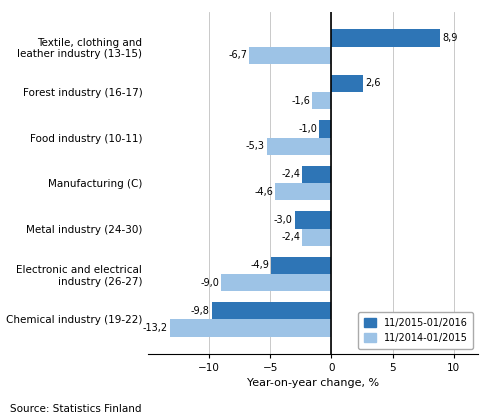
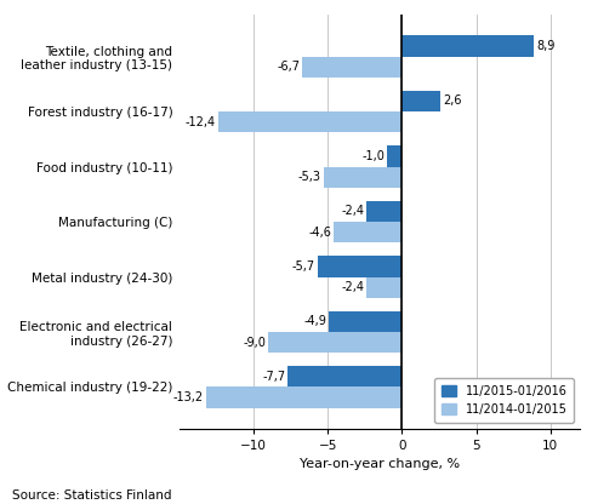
11/2014-01/2015/Forest industry (16-17): -1,6 -> -12,4
11/2015-01/2016/Metal industry (24-30): -3,0 -> -5,7
11/2015-01/2016/Chemical industry (19-22): -9,8 -> -7,7
